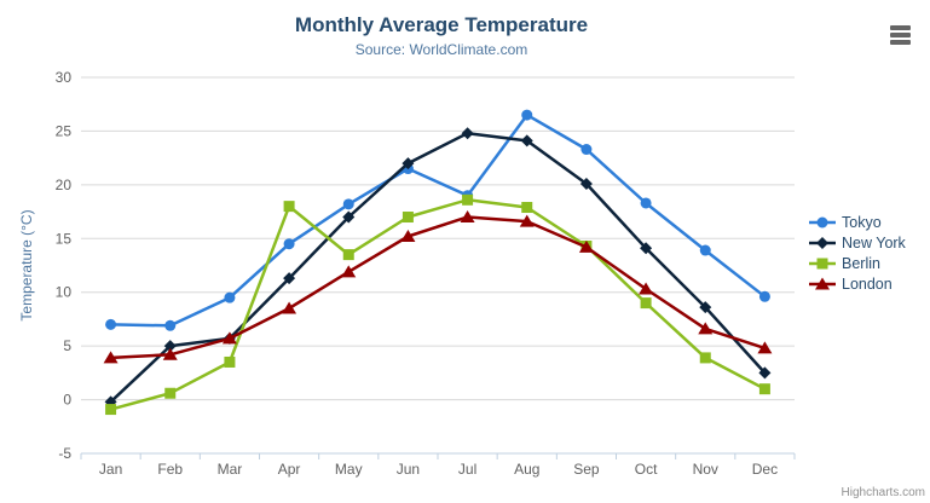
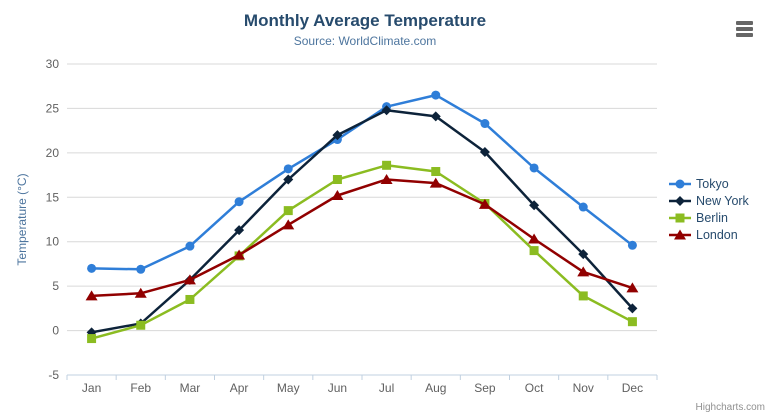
New York/Feb: 5 -> 1
Berlin/Apr: 18 -> 8
Tokyo/Jul: 19 -> 25
